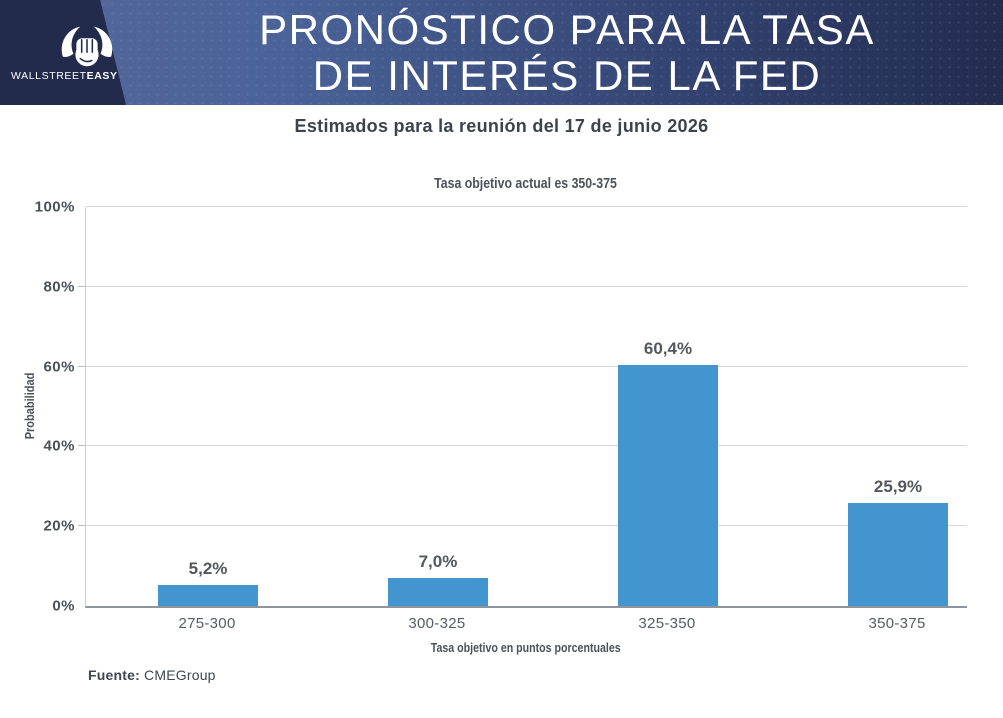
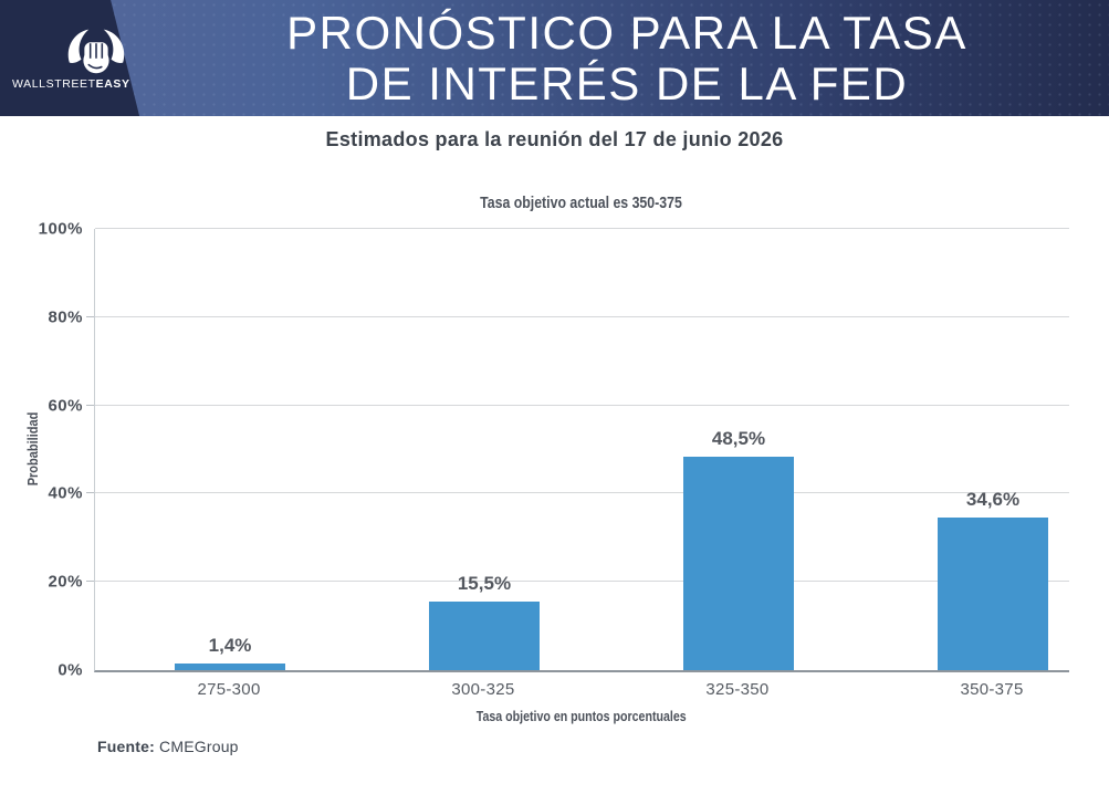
275-300: 5,2% -> 1,4%
300-325: 7,0% -> 15,5%
325-350: 60,4% -> 48,5%
350-375: 25,9% -> 34,6%
